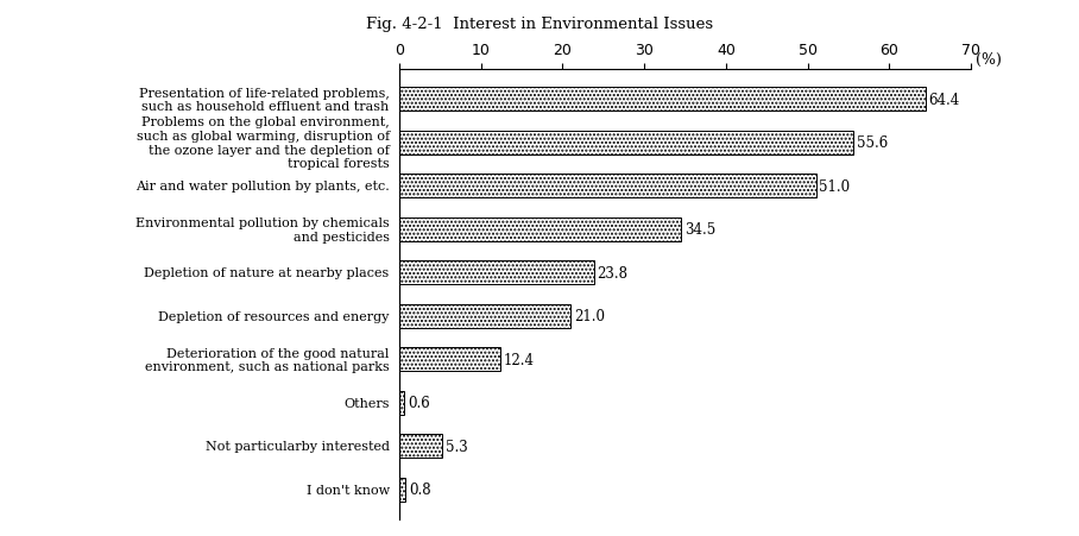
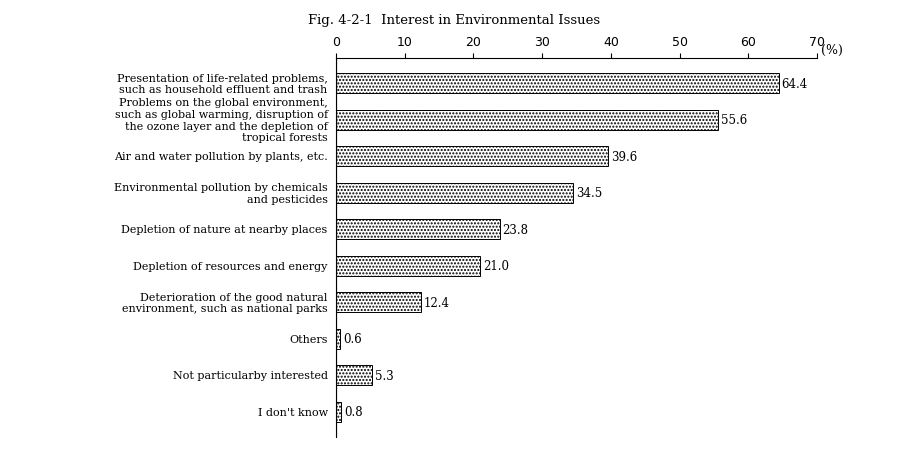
Air and water pollution by plants, etc.: 51.0 -> 39.6
